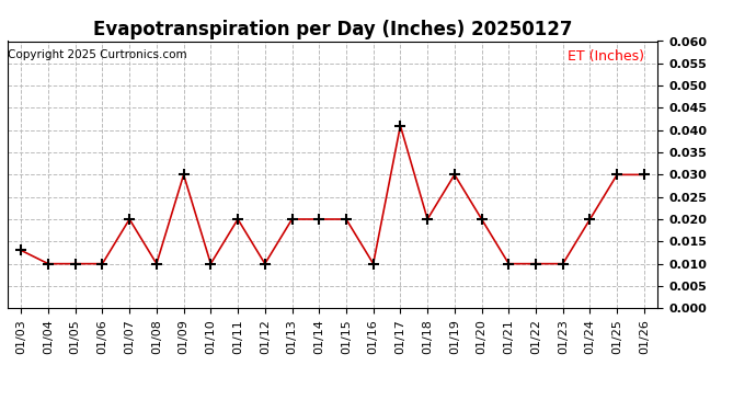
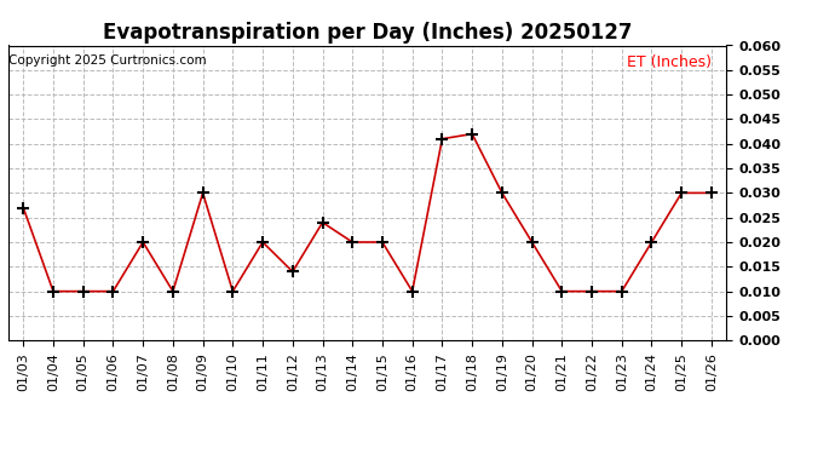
01/03: 0.013 -> 0.027
01/12: 0.010 -> 0.014
01/13: 0.020 -> 0.024
01/18: 0.020 -> 0.042
